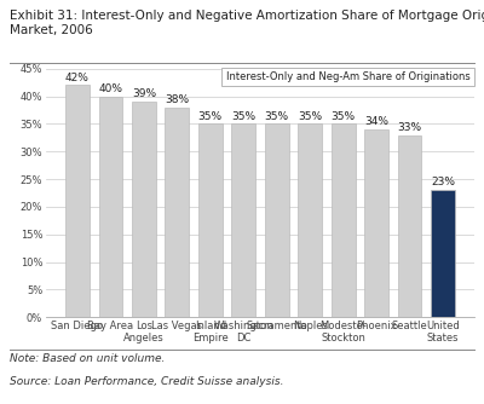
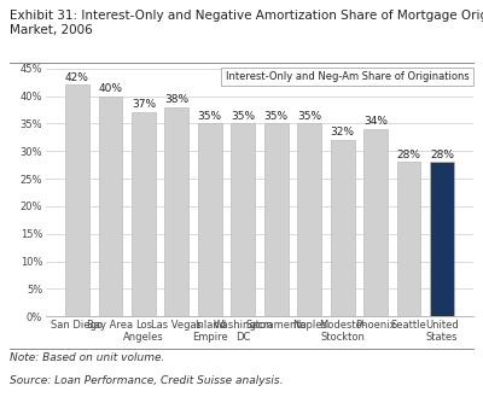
Los Angeles: 39% -> 37%
Modesto- Stockton: 35% -> 32%
Seattle: 33% -> 28%
United States: 23% -> 28%
